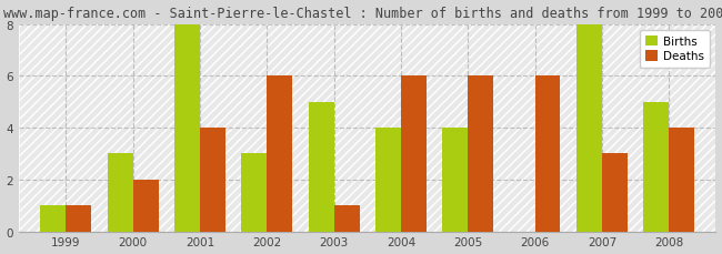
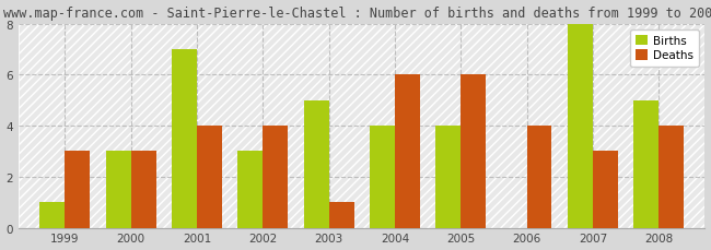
Deaths/1999: 1 -> 3
Deaths/2000: 2 -> 3
Births/2001: 8 -> 7
Deaths/2002: 6 -> 4
Deaths/2006: 6 -> 4
